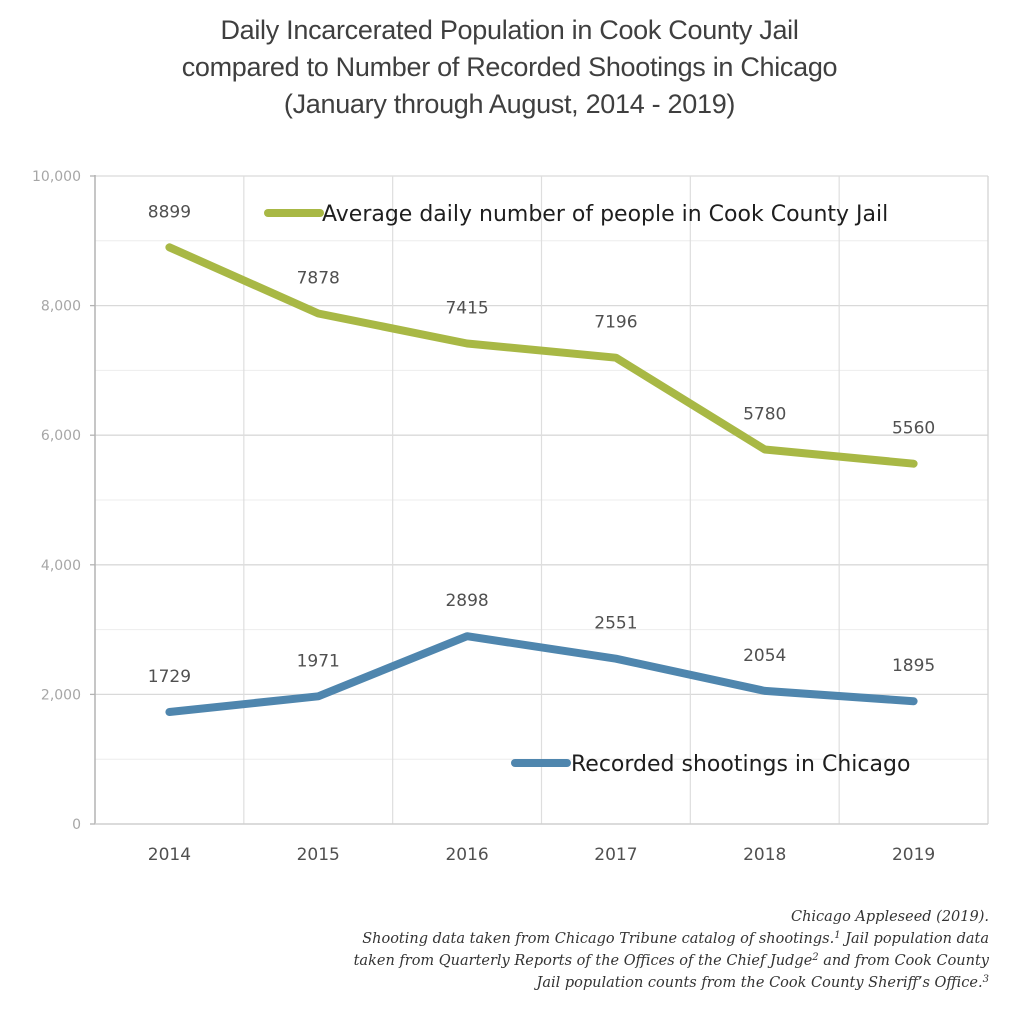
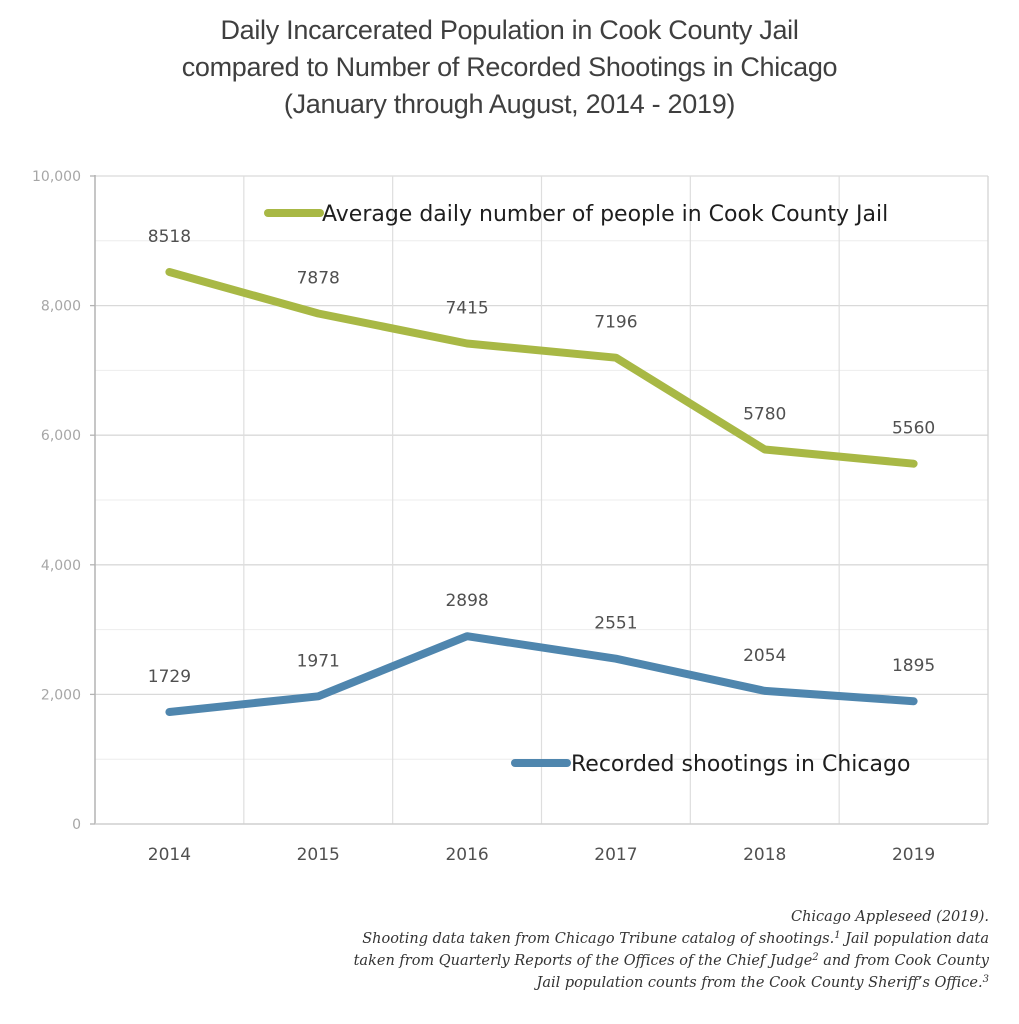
Average daily number of people in Cook County Jail/2014: 8899 -> 8518
